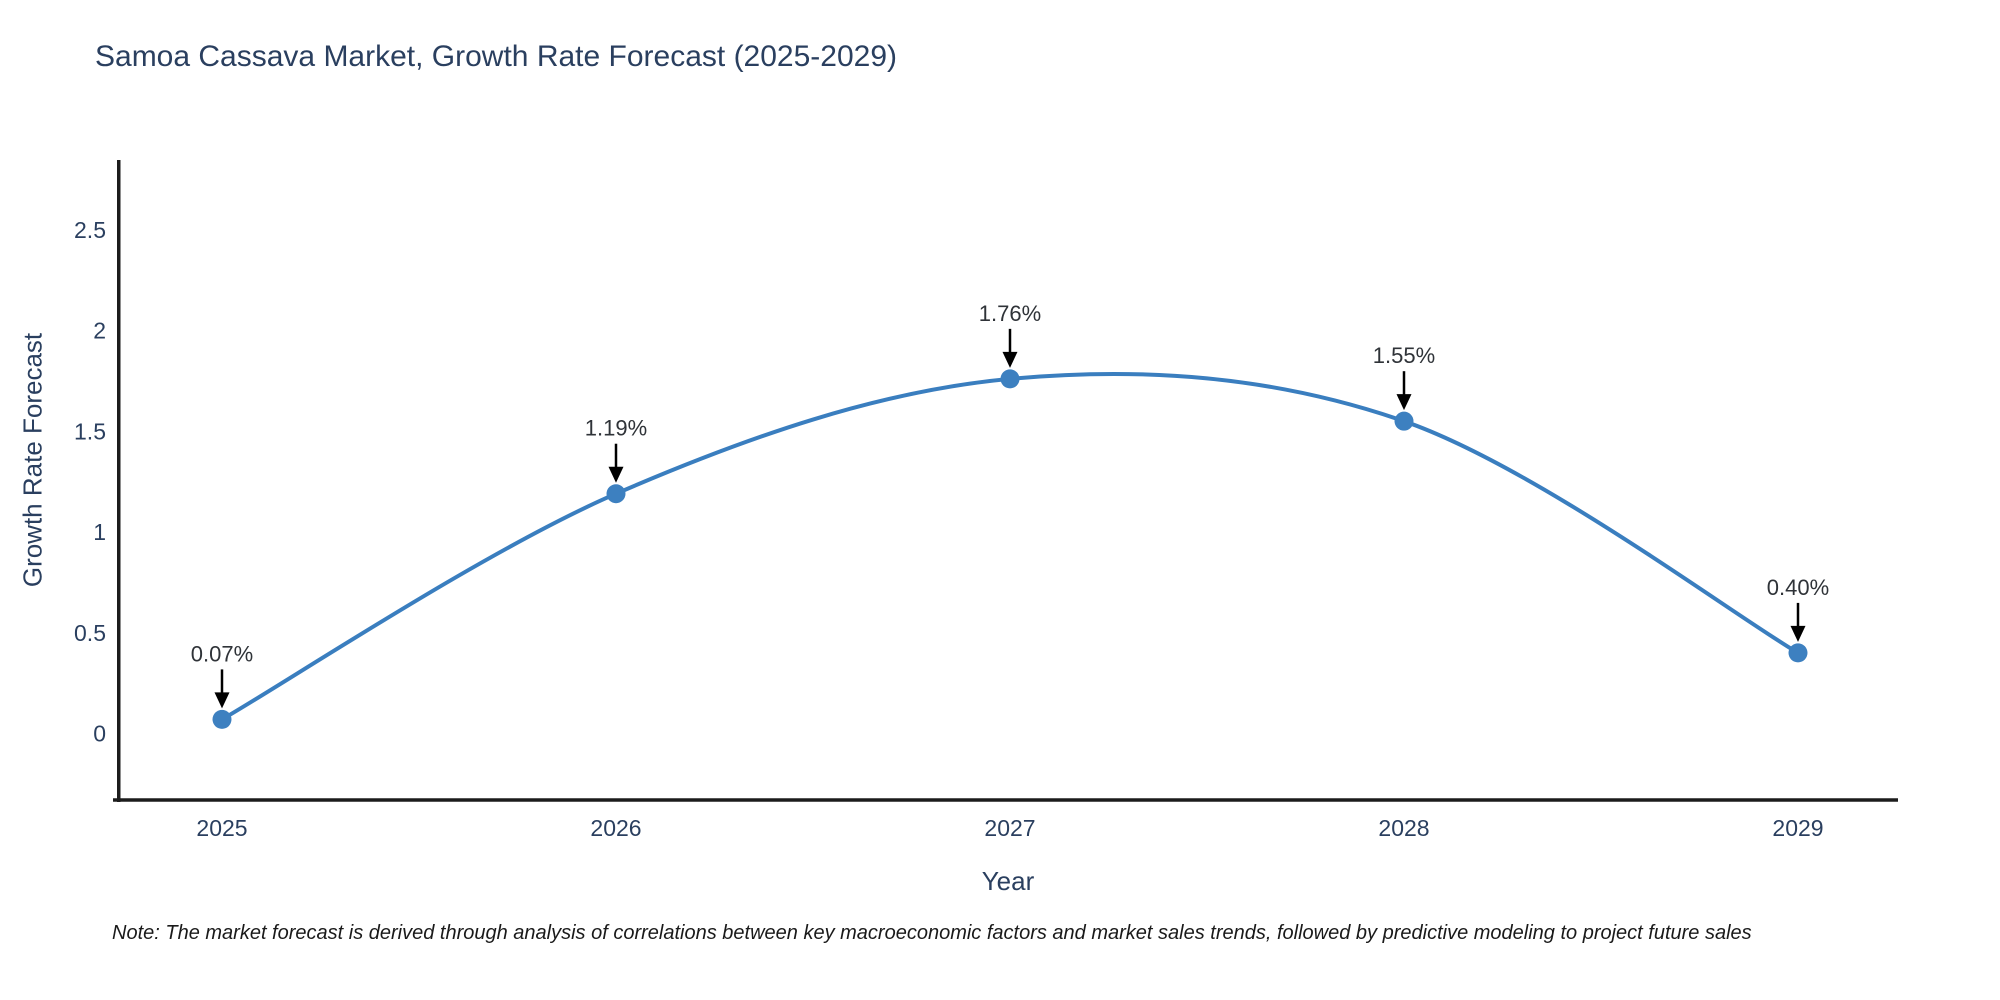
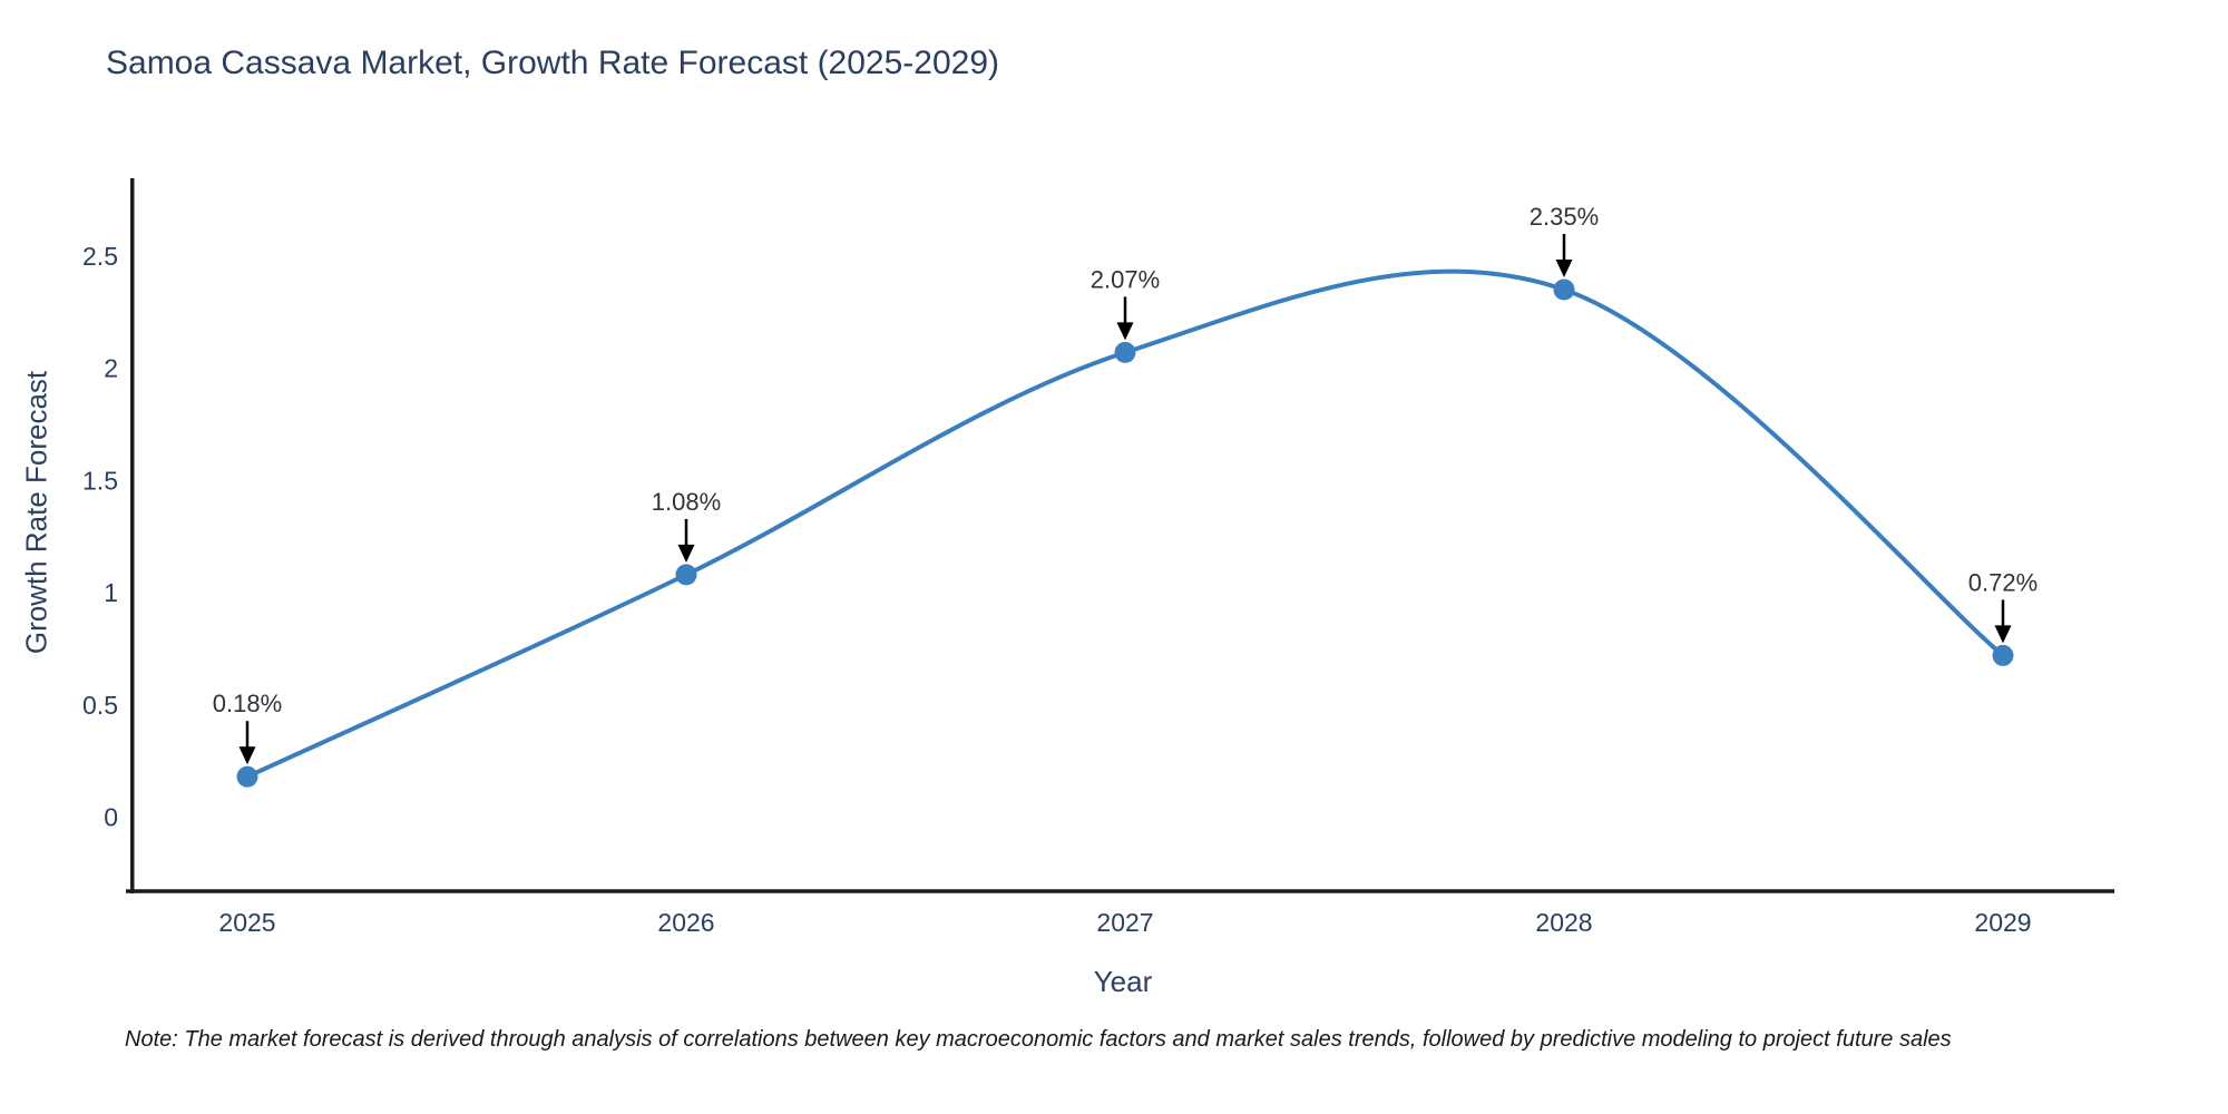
2025: 0.07% -> 0.18%
2026: 1.19% -> 1.08%
2027: 1.76% -> 2.07%
2028: 1.55% -> 2.35%
2029: 0.40% -> 0.72%
